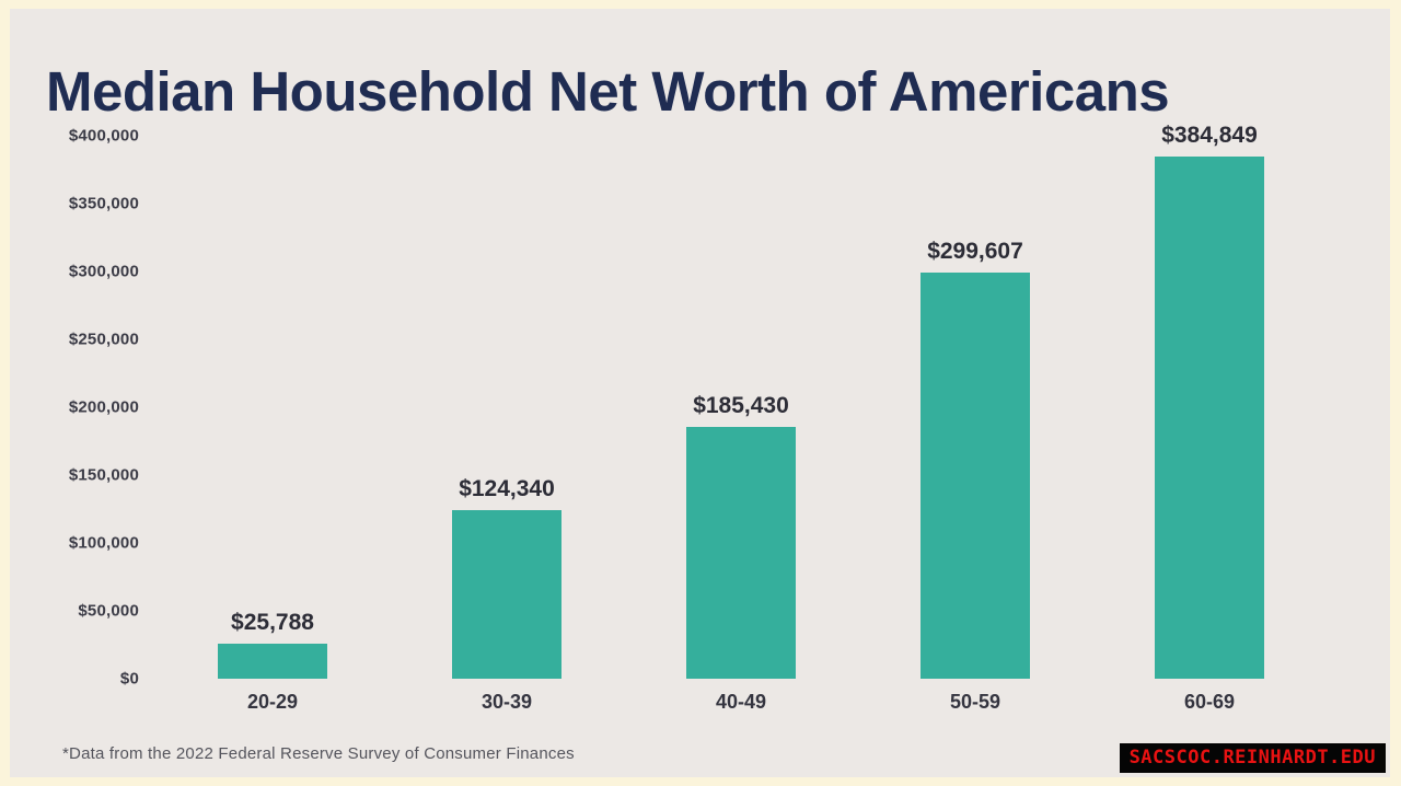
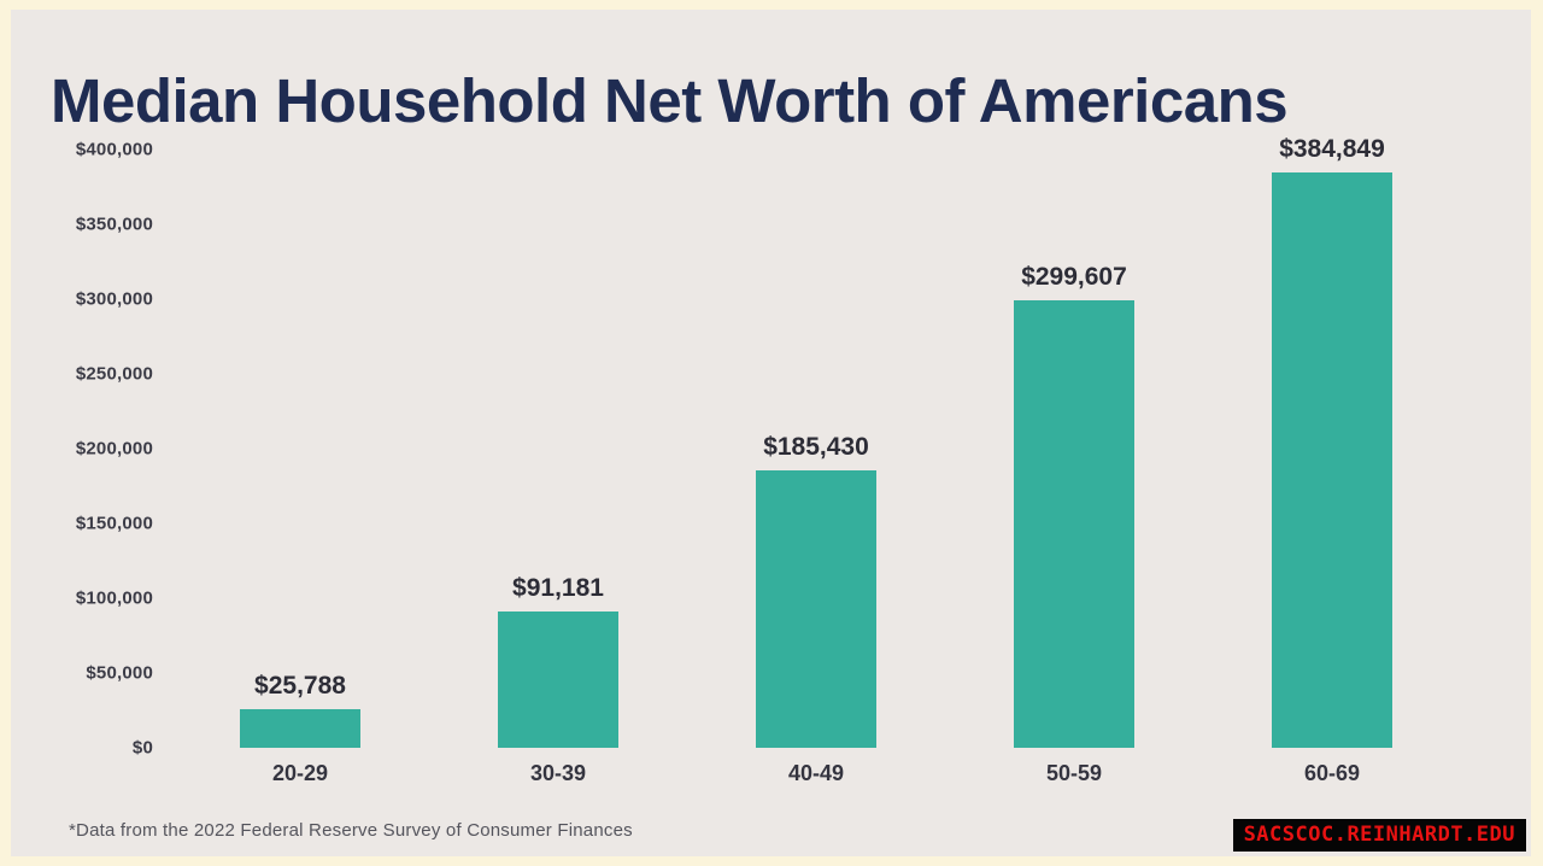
30-39: $124,340 -> $91,181
